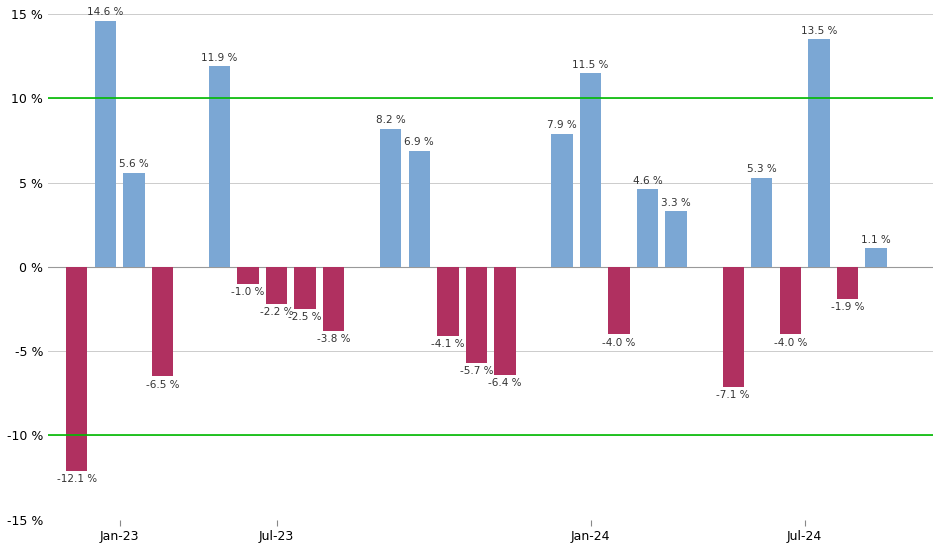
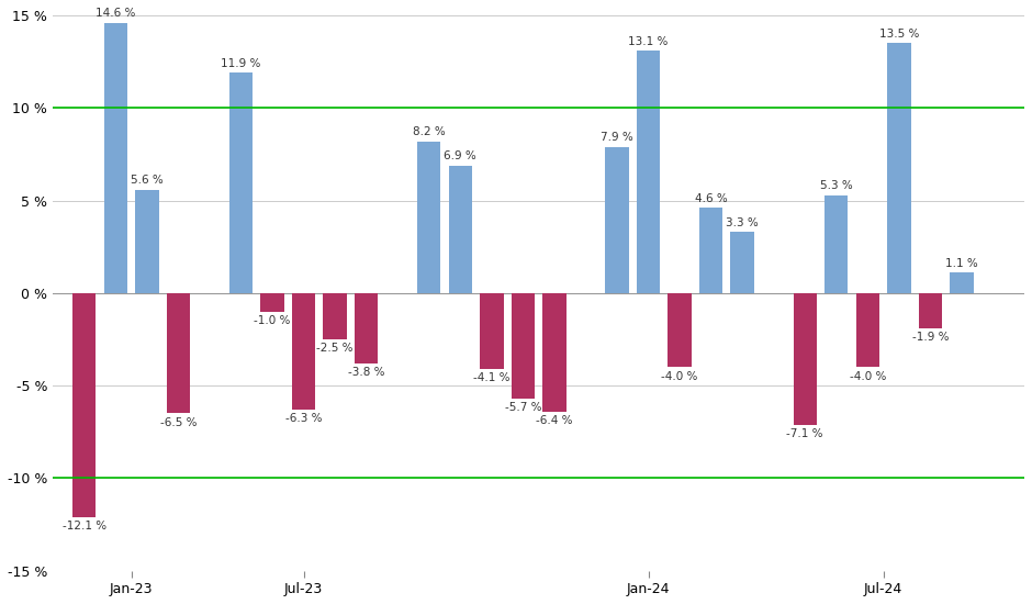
Jul-23: -2.2 -> -6.3
Jan-24: 11.5 -> 13.1
